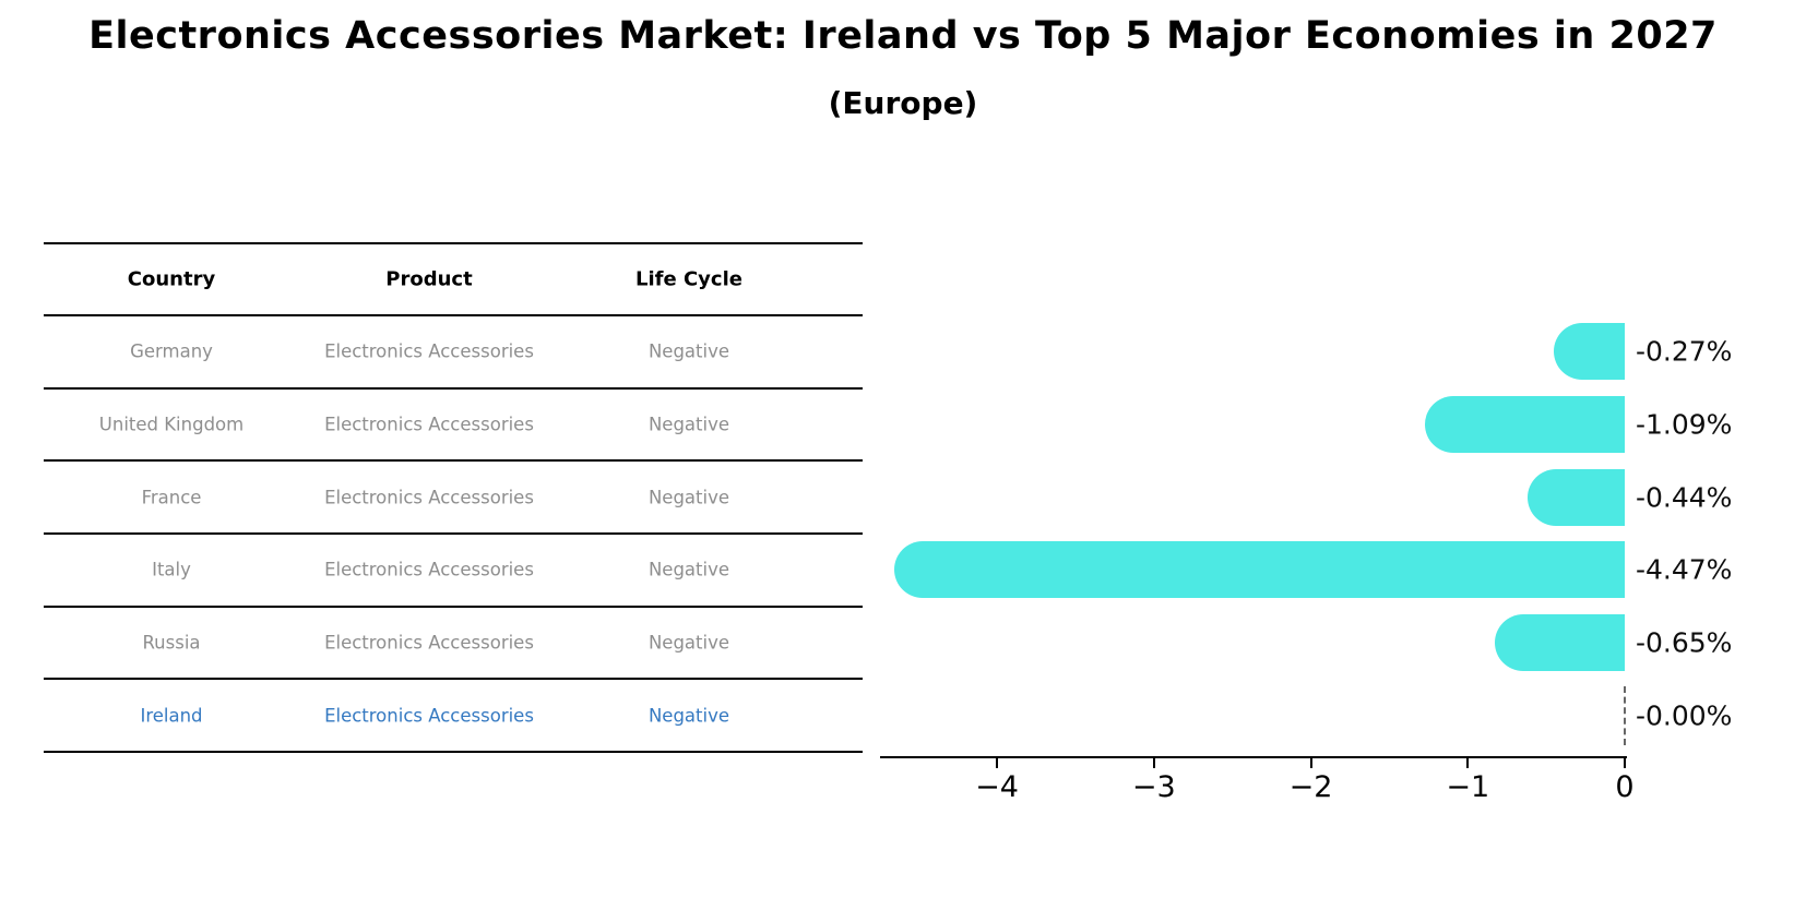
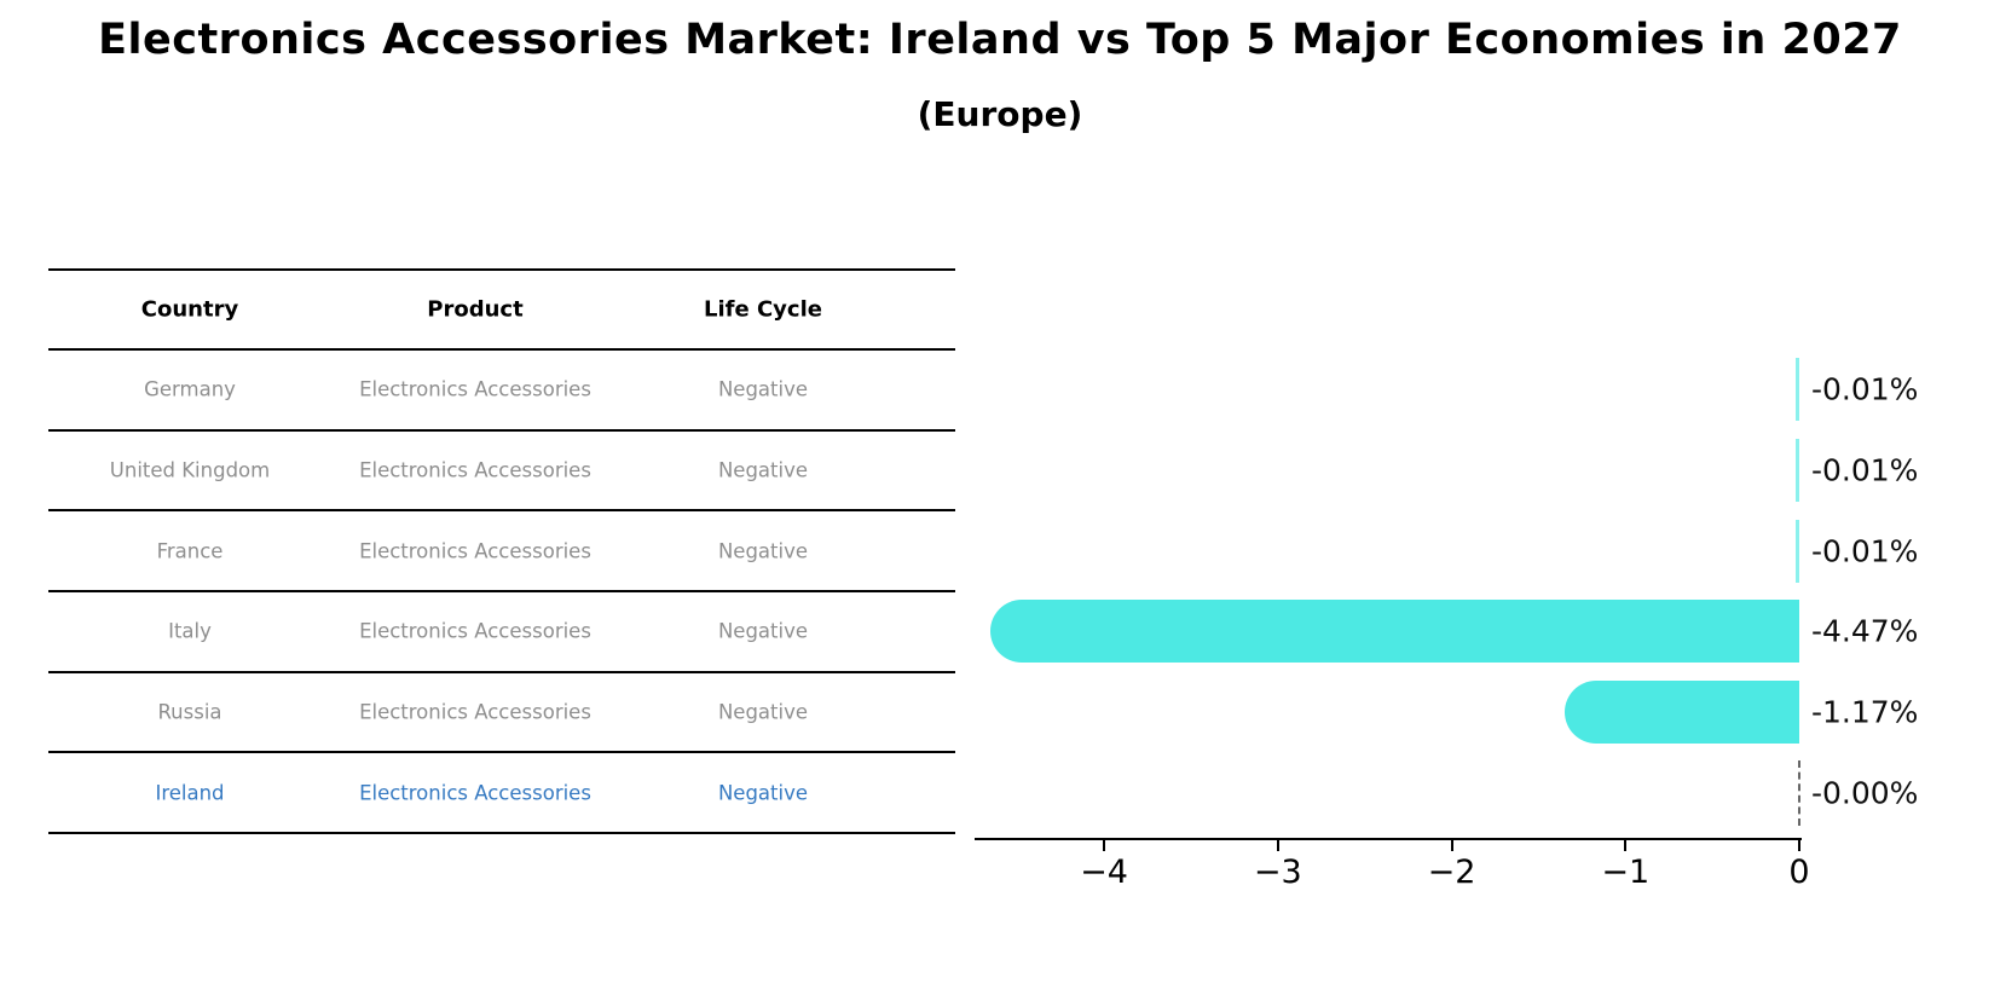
Germany: -0.27% -> -0.01%
United Kingdom: -1.09% -> -0.01%
France: -0.44% -> -0.01%
Russia: -0.65% -> -1.17%
